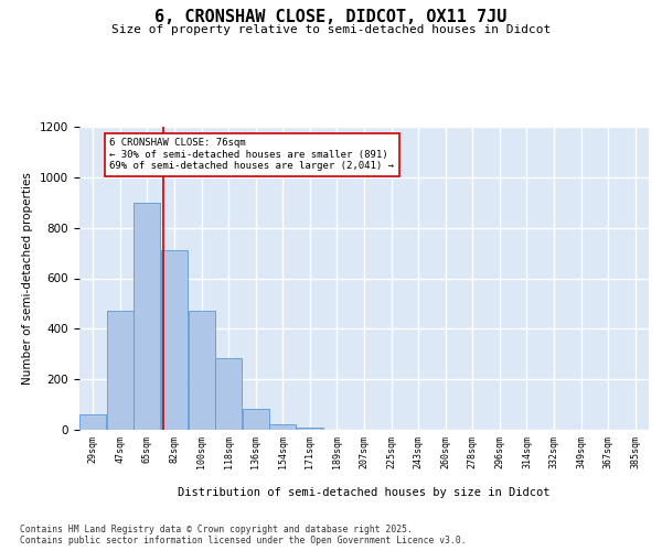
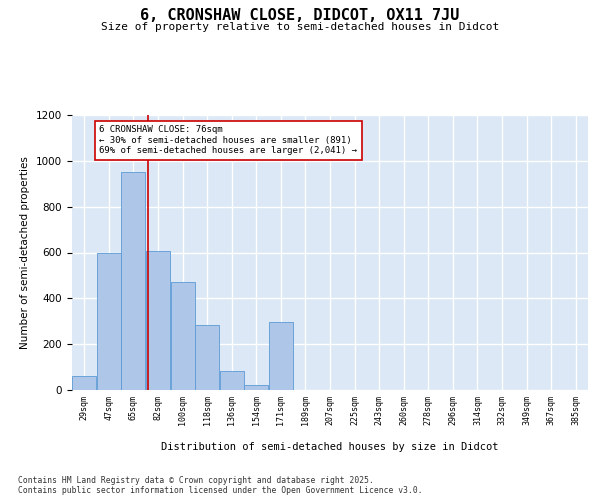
47sqm: 470 -> 600
65sqm: 900 -> 950
82sqm: 710 -> 605
171sqm: 8 -> 295
